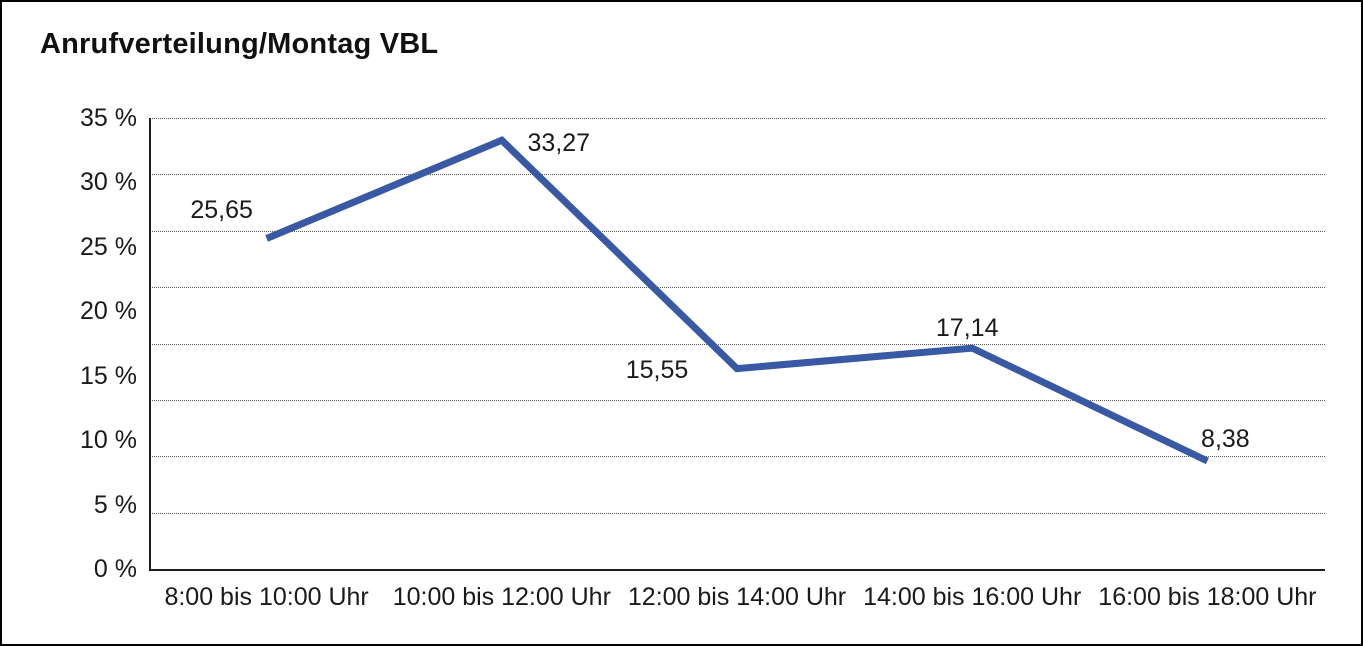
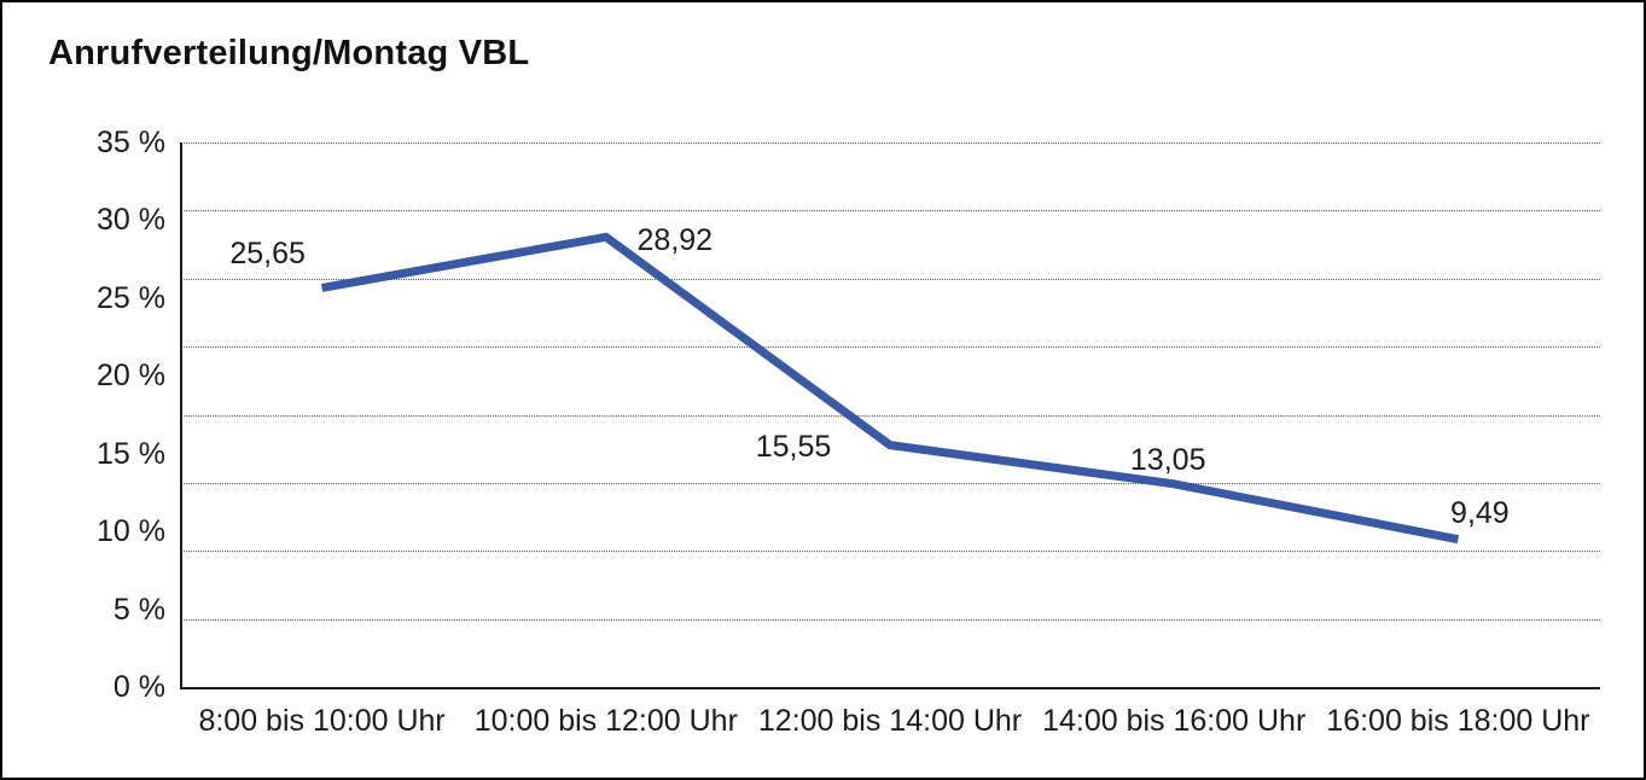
10:00 bis 12:00 Uhr: 33,27 -> 28,92
14:00 bis 16:00 Uhr: 17,14 -> 13,05
16:00 bis 18:00 Uhr: 8,38 -> 9,49
